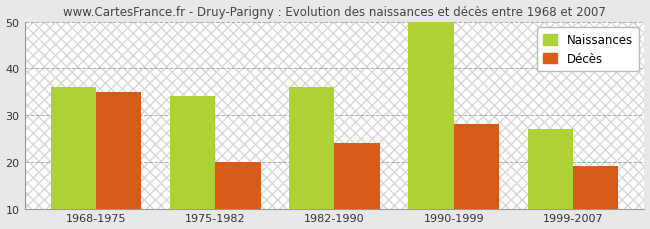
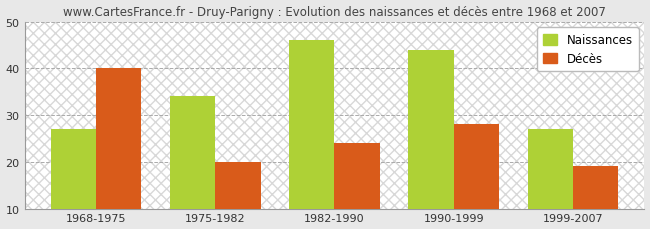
Naissances/1968-1975: 36 -> 27
Décès/1968-1975: 35 -> 40
Naissances/1982-1990: 36 -> 46
Naissances/1990-1999: 50 -> 44
